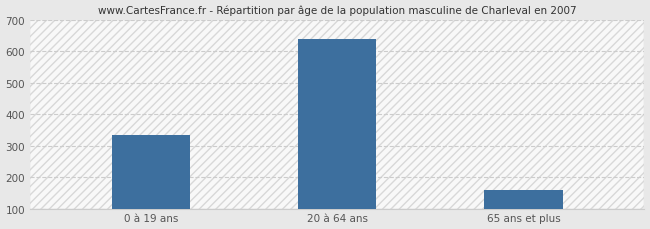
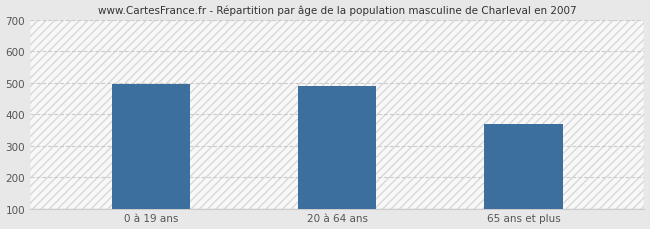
0 à 19 ans: 335 -> 495
20 à 64 ans: 640 -> 490
65 ans et plus: 160 -> 370
